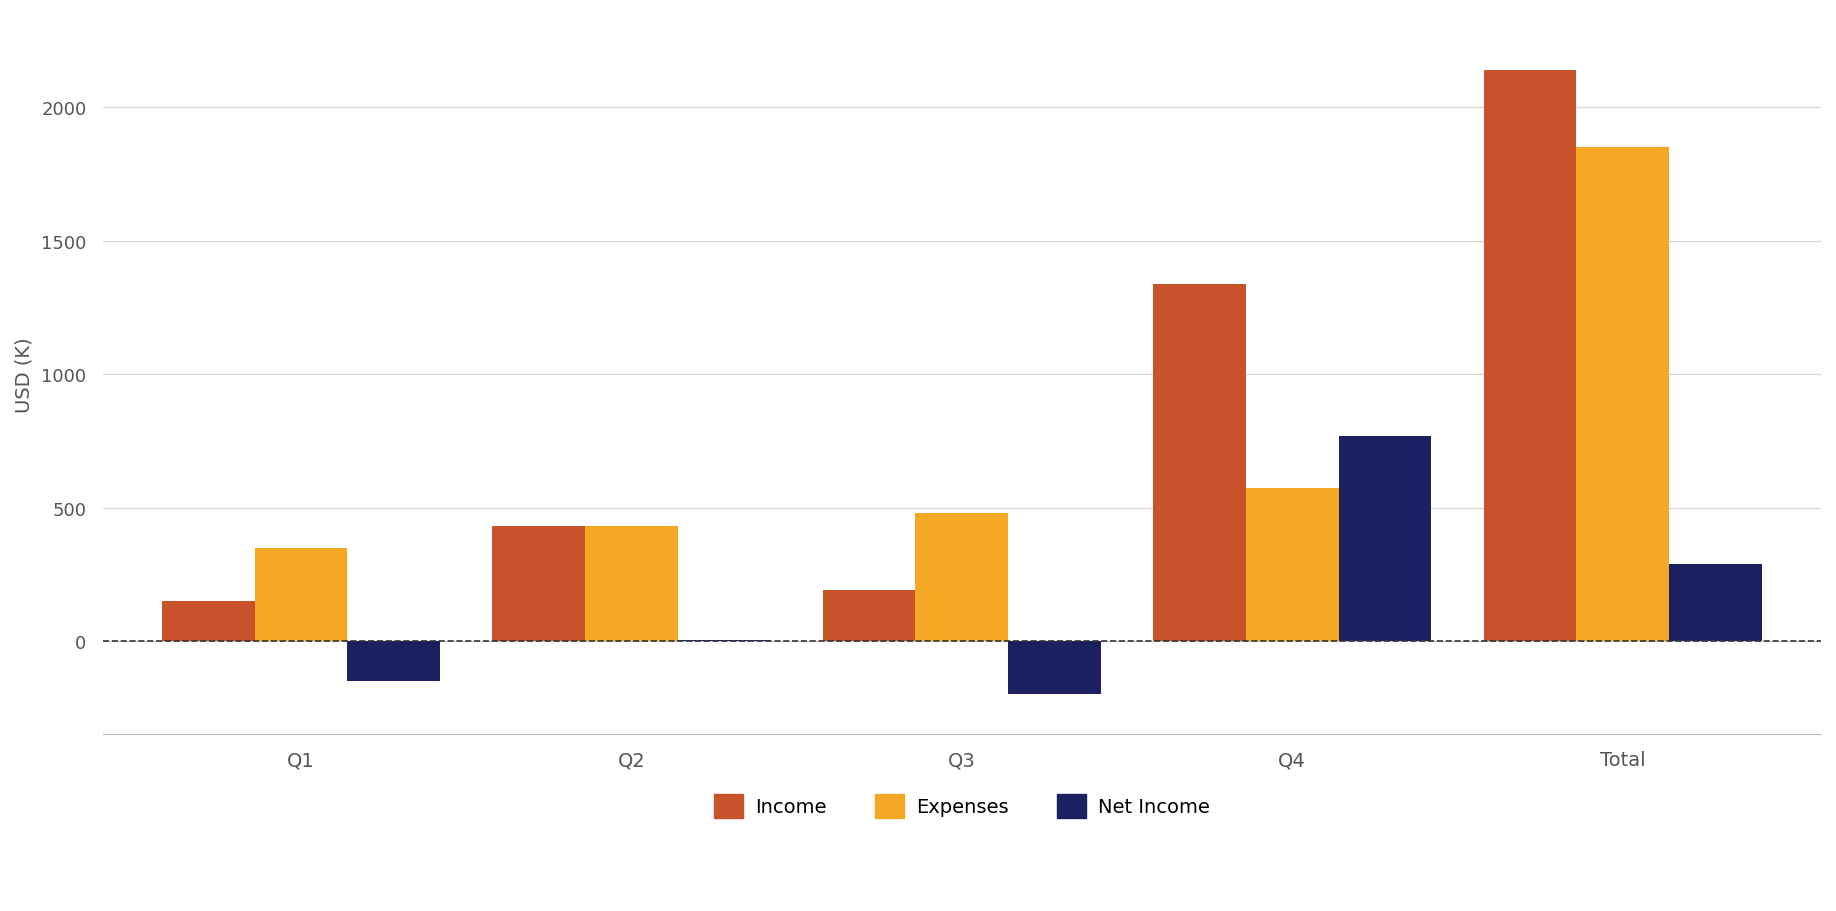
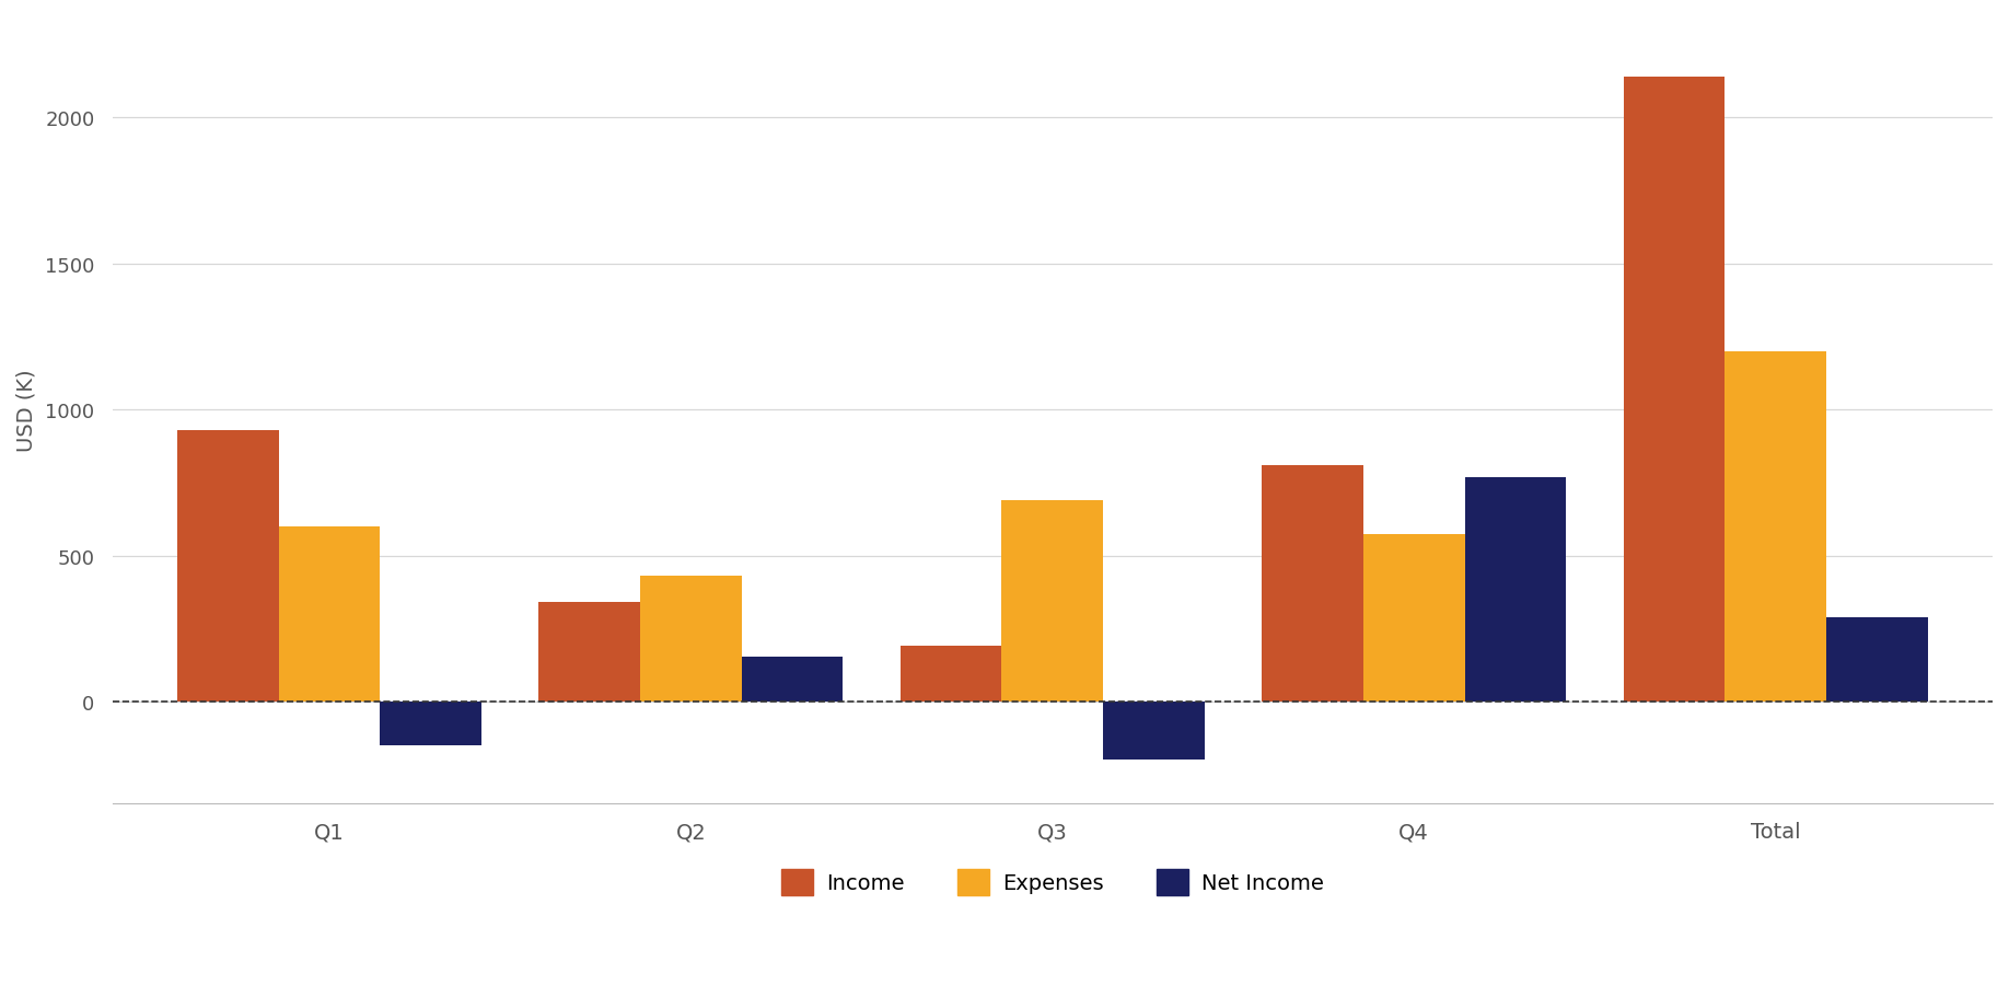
Income/Q1: 150 -> 930
Expenses/Q1: 350 -> 600
Income/Q2: 430 -> 340
Net Income/Q2: 5 -> 155
Expenses/Q3: 480 -> 690
Income/Q4: 1340 -> 810
Expenses/Total: 1850 -> 1200
